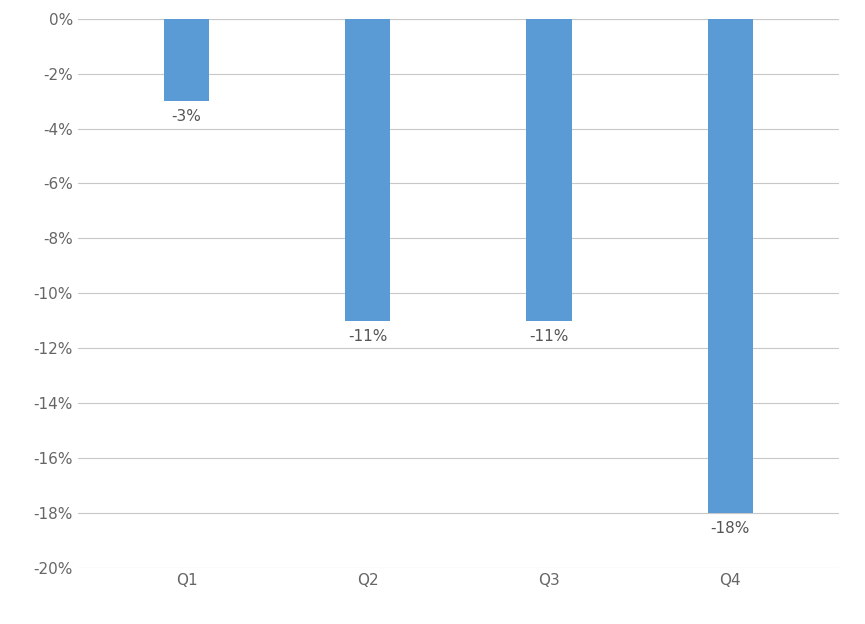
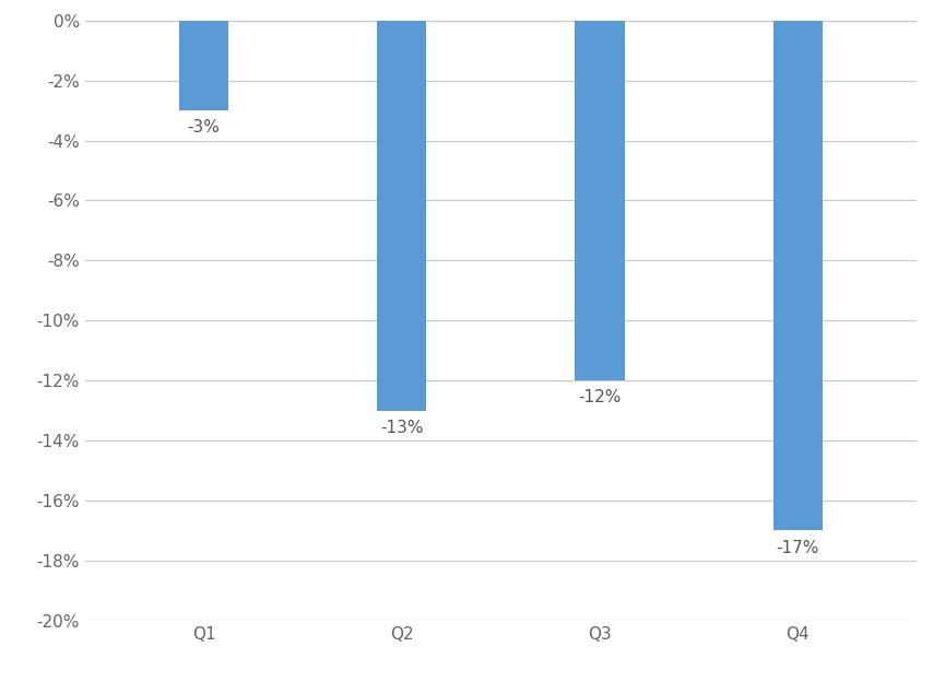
Q2: -11% -> -13%
Q3: -11% -> -12%
Q4: -18% -> -17%
